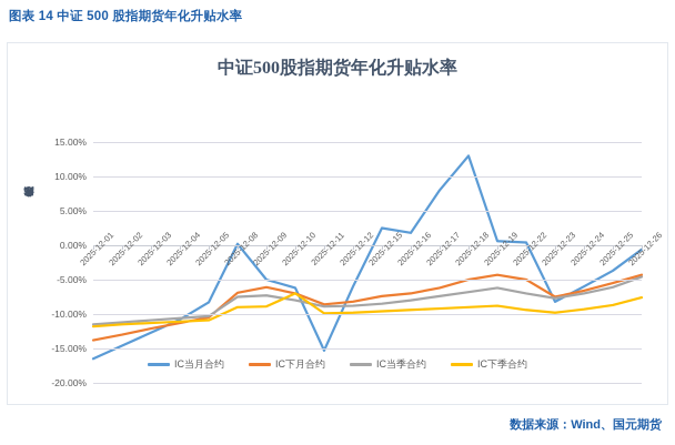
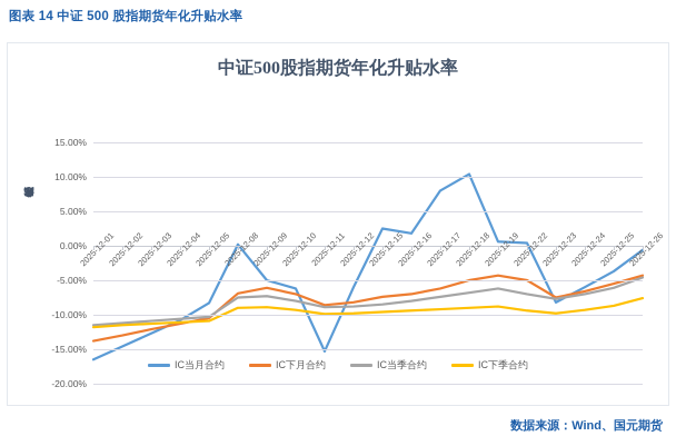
IC下季合约/2025-12-10: -7% -> -9%
IC当月合约/2025-12-18: 13% -> 10%
